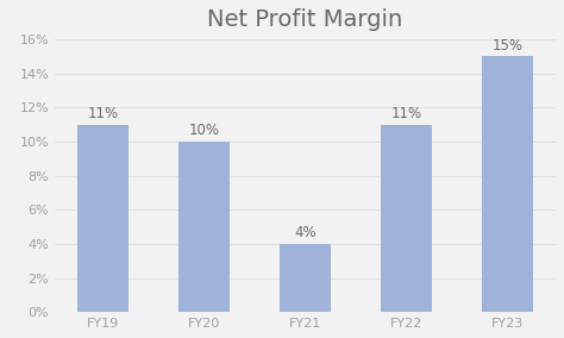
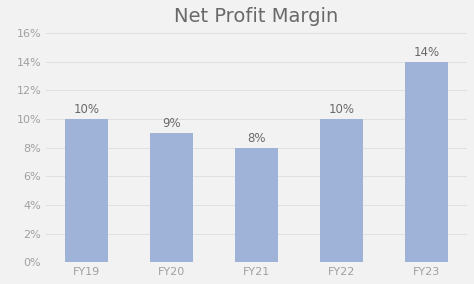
FY19: 11% -> 10%
FY20: 10% -> 9%
FY21: 4% -> 8%
FY22: 11% -> 10%
FY23: 15% -> 14%
